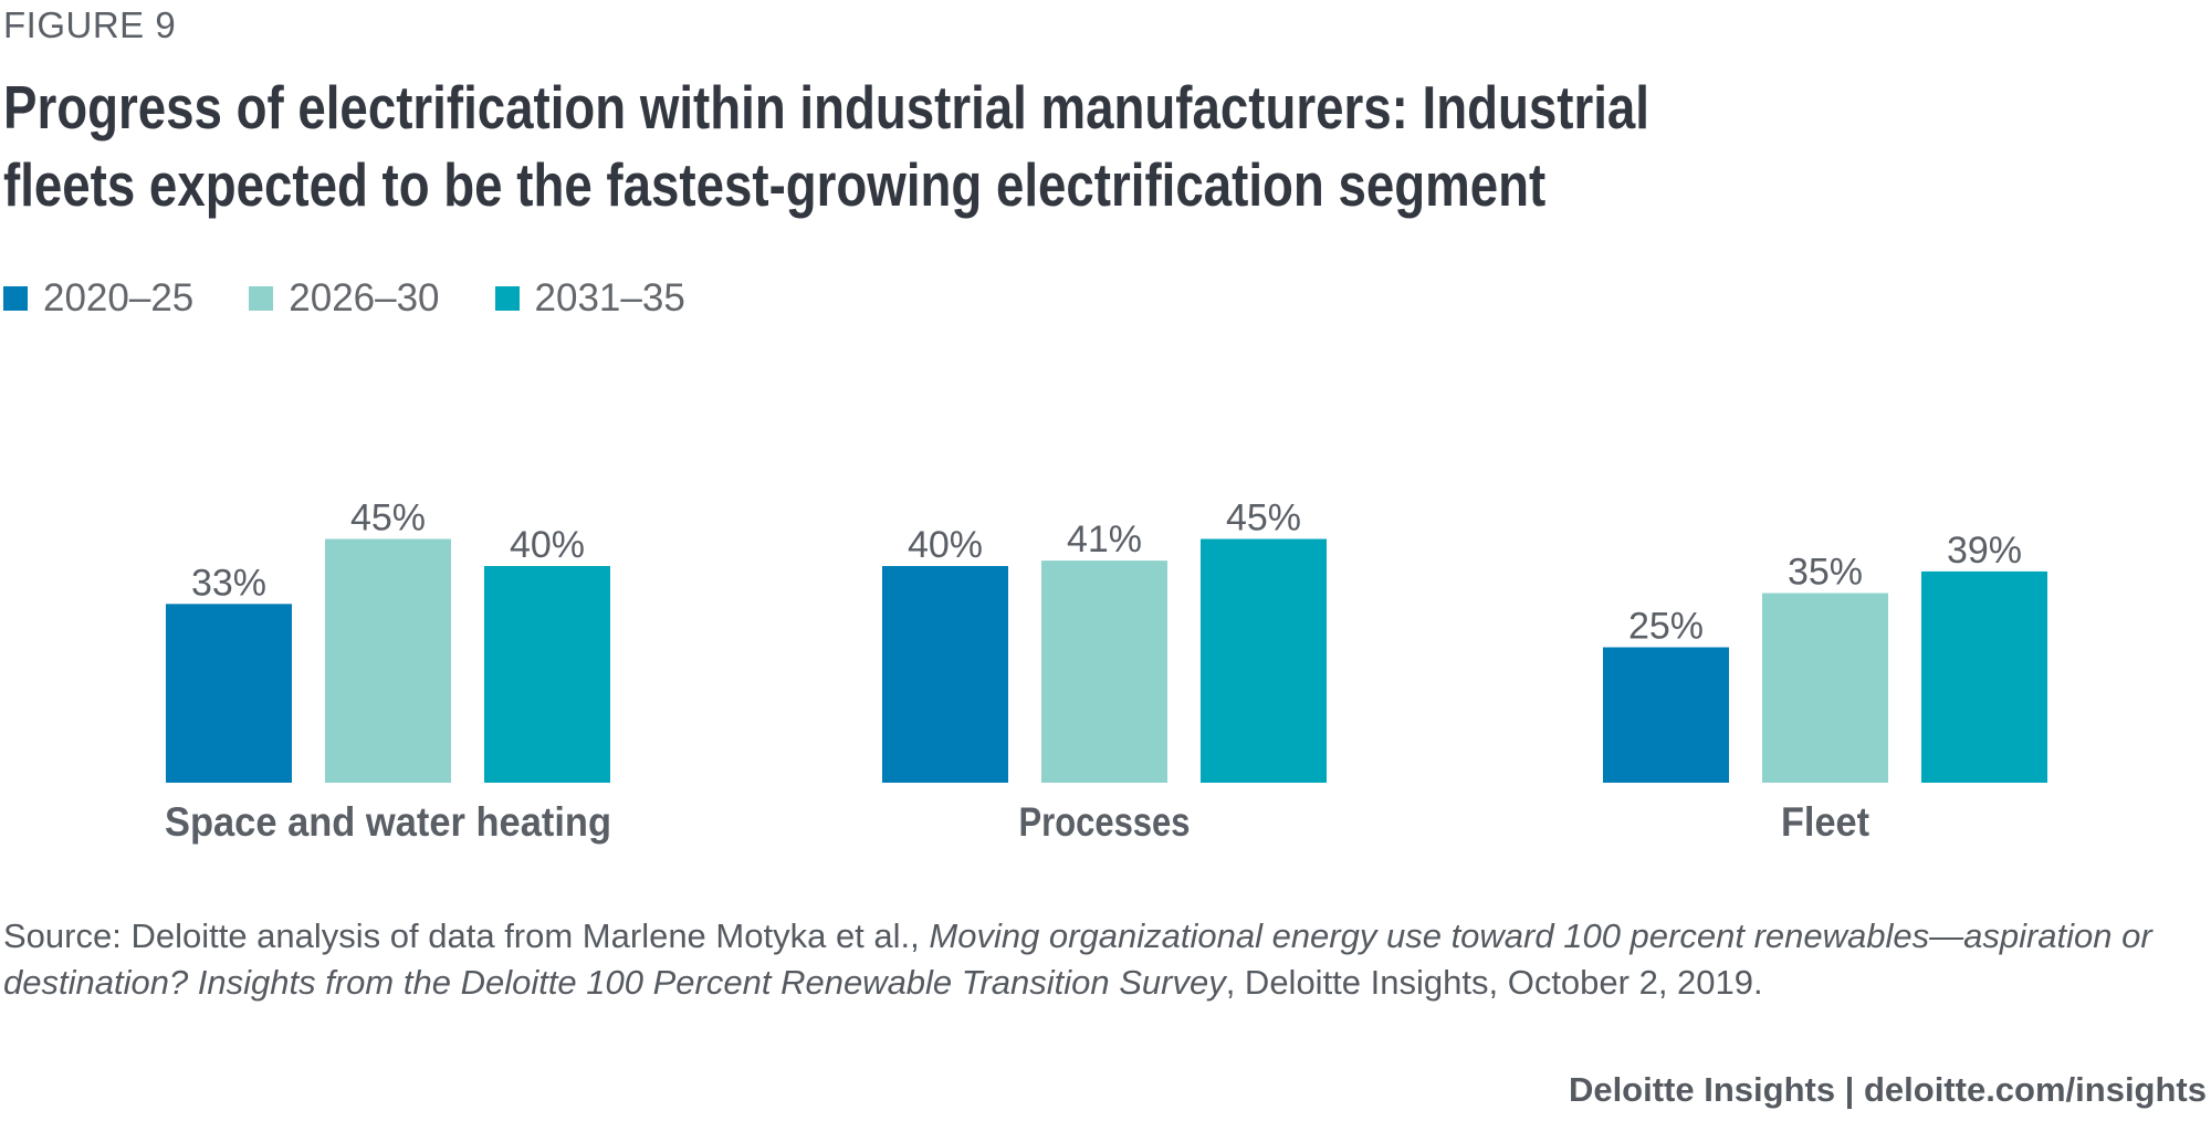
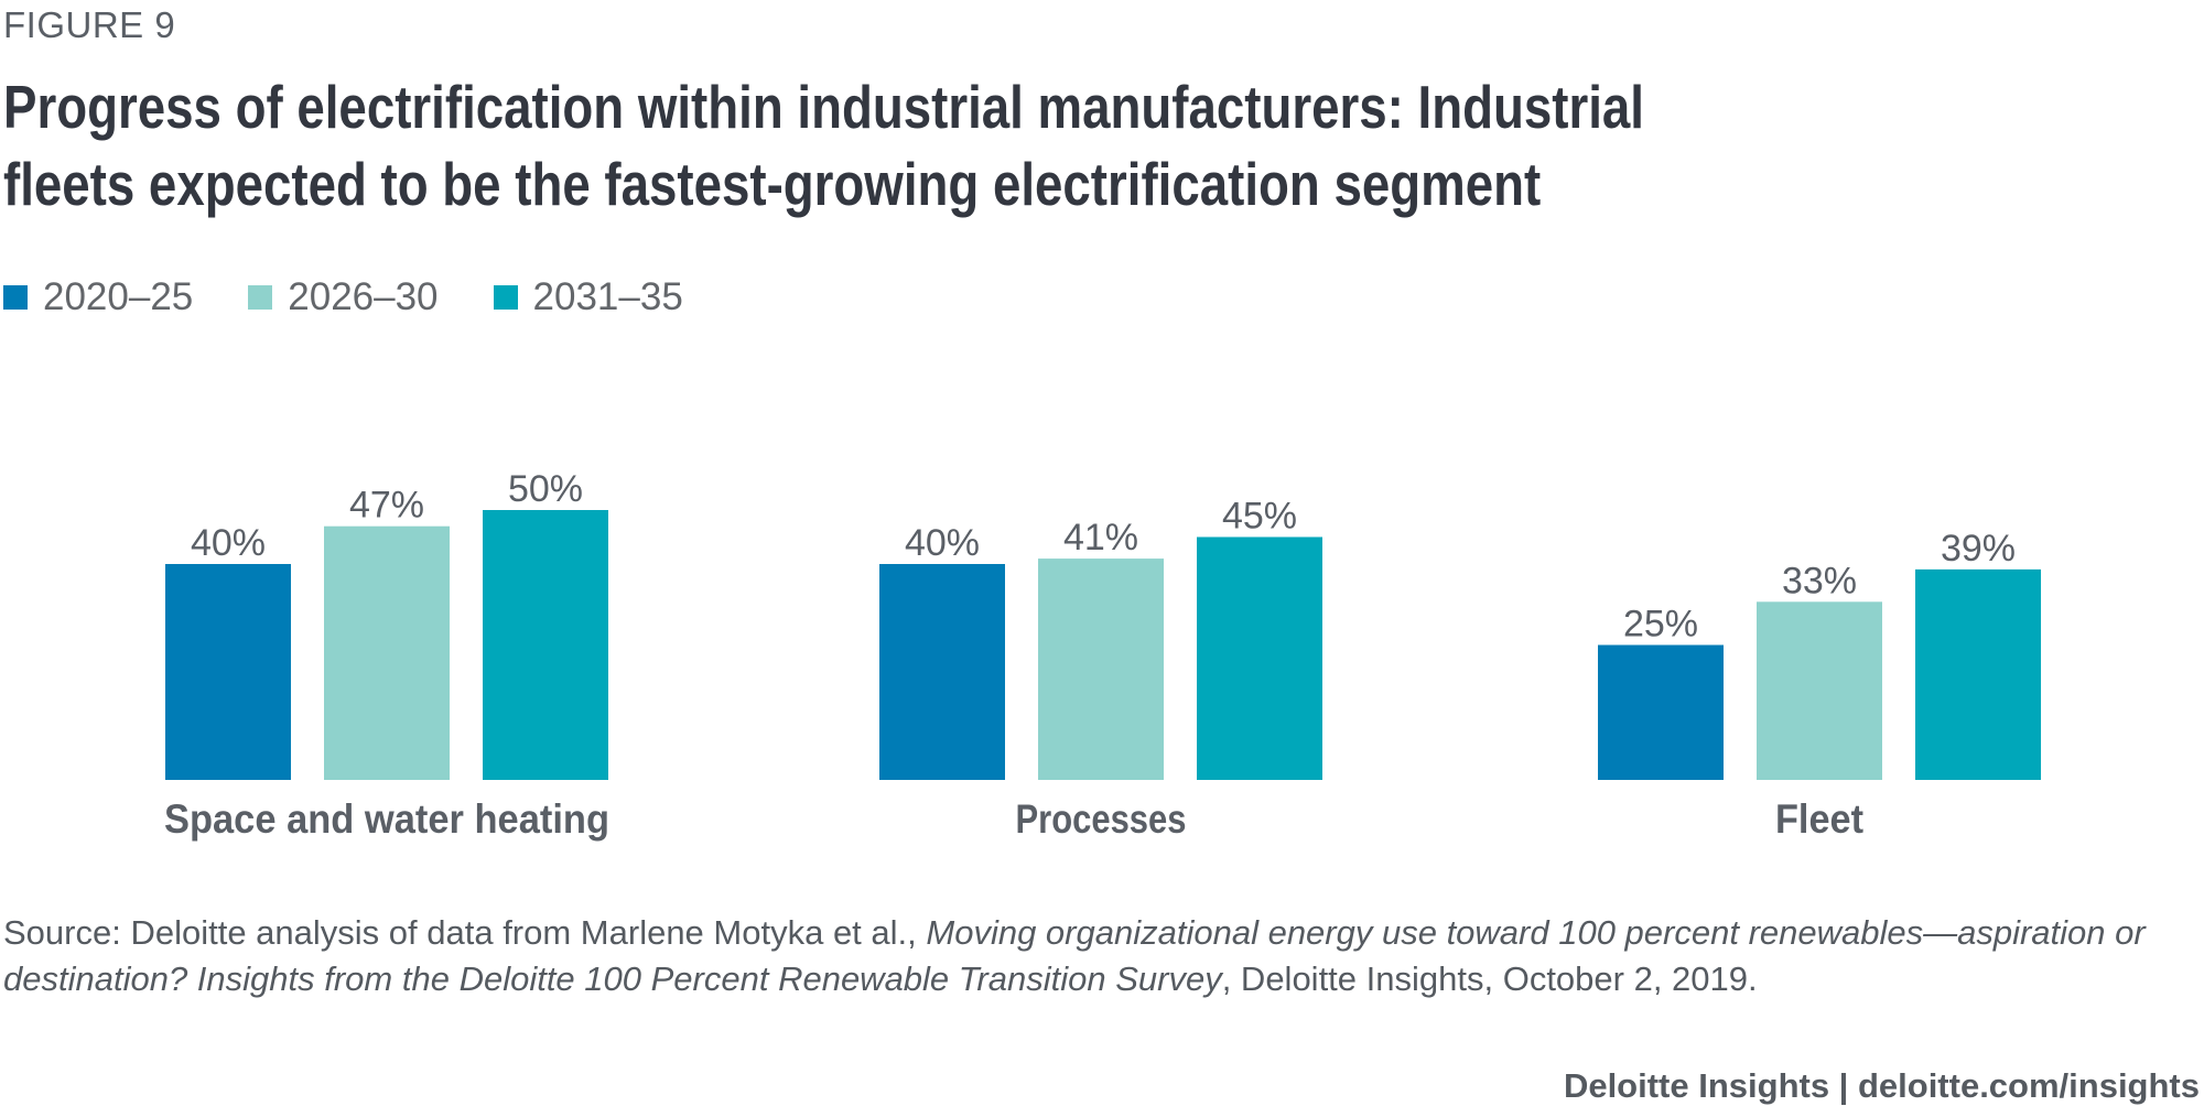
2020–25/Space and water heating: 33% -> 40%
2026–30/Space and water heating: 45% -> 47%
2031–35/Space and water heating: 40% -> 50%
2026–30/Fleet: 35% -> 33%
